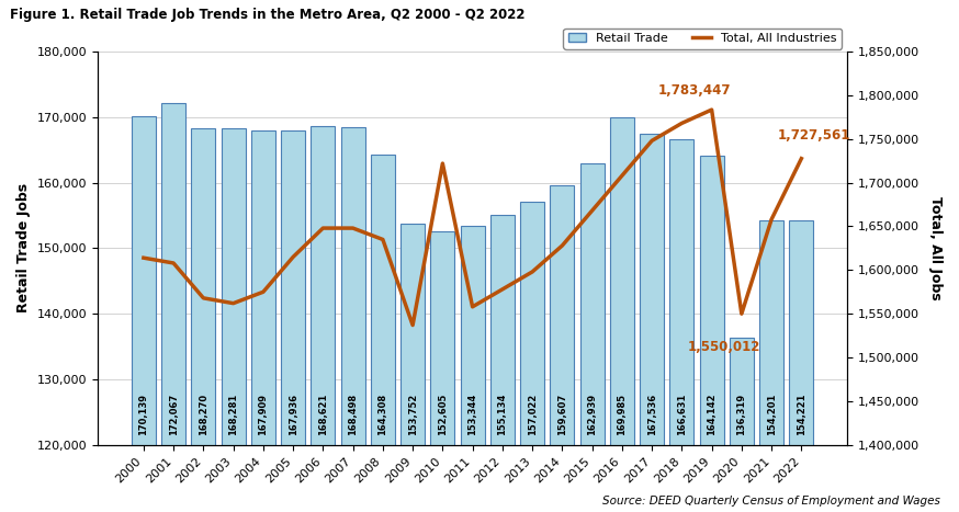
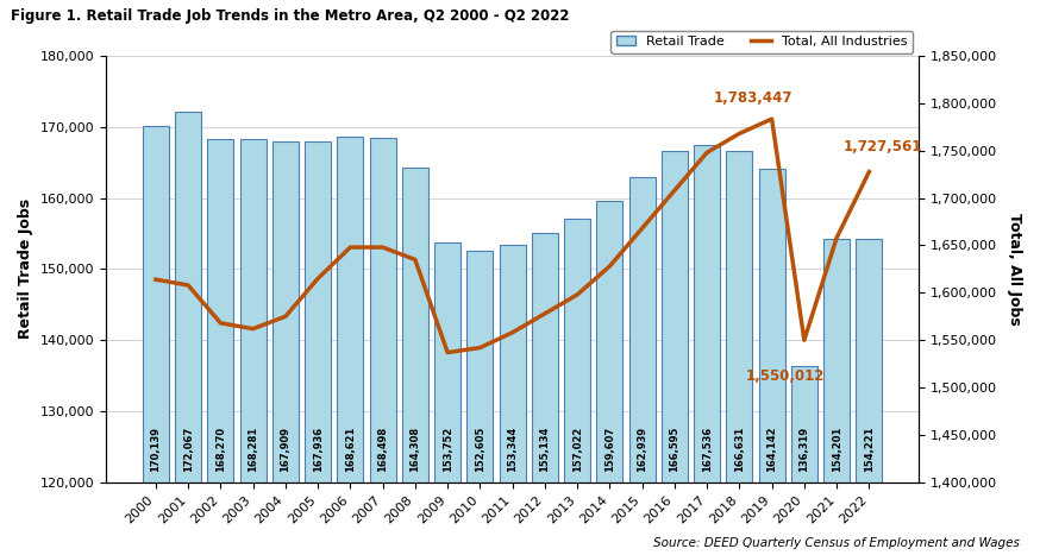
Total, All Industries/2010: 1,722,000 -> 1,542,000
Retail Trade/2016: 169,985 -> 166,595
